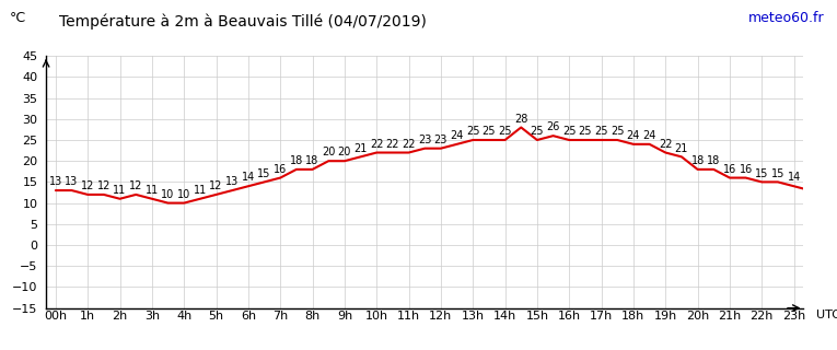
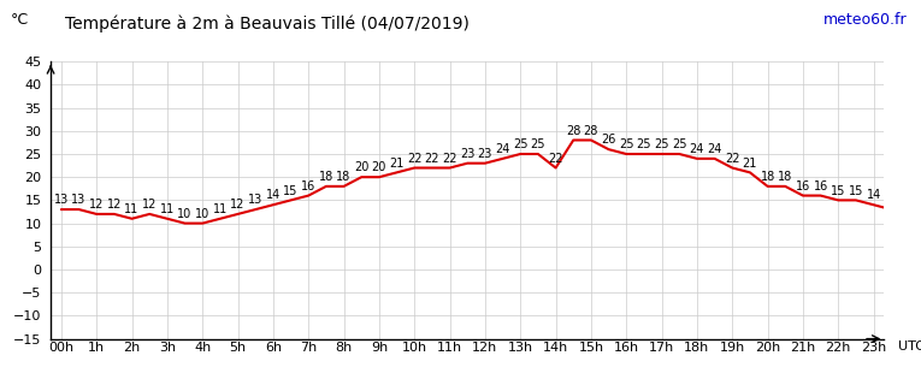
14h: 25 -> 22
15h: 25 -> 28
